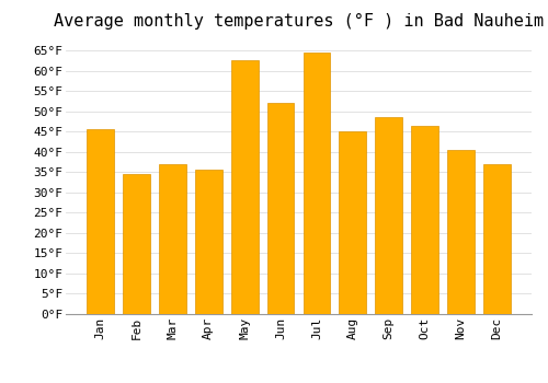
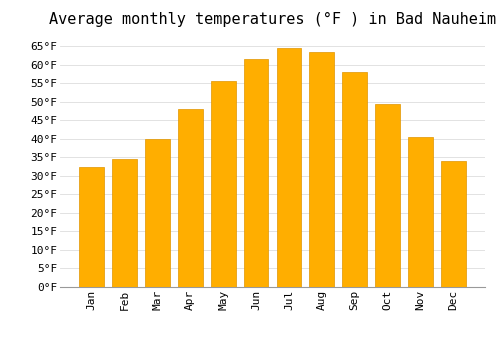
Jan: 45.5°F -> 32.5°F
Mar: 37.0°F -> 40.0°F
Apr: 35.5°F -> 48.0°F
May: 62.5°F -> 55.5°F
Jun: 52.0°F -> 61.5°F
Aug: 45.0°F -> 63.5°F
Sep: 48.5°F -> 58.0°F
Oct: 46.5°F -> 49.5°F
Dec: 37.0°F -> 34.0°F
